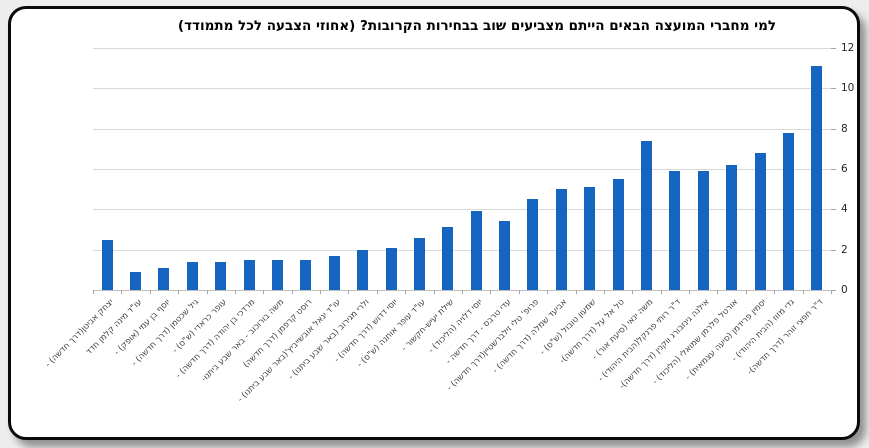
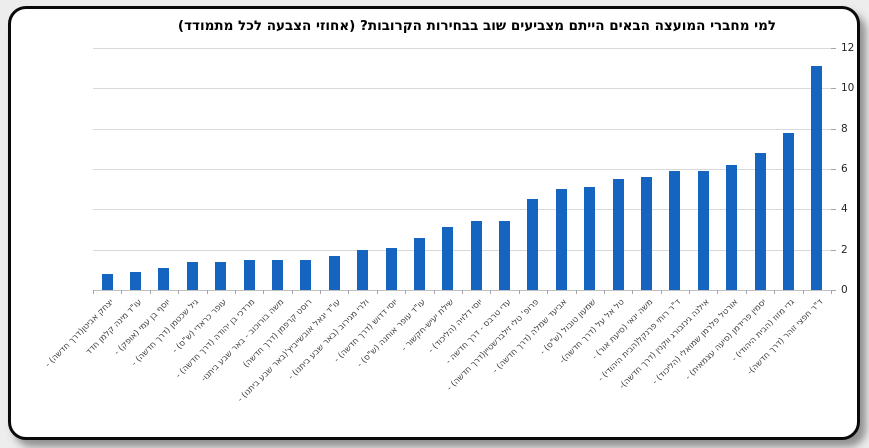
יצחק אביטן(דרך חדשה) -: 2.5 -> 0.8
יוסי דלויה (הליכוד) -: 3.9 -> 3.4
משה ינאי (סיעת אור) -: 7.4 -> 5.6
